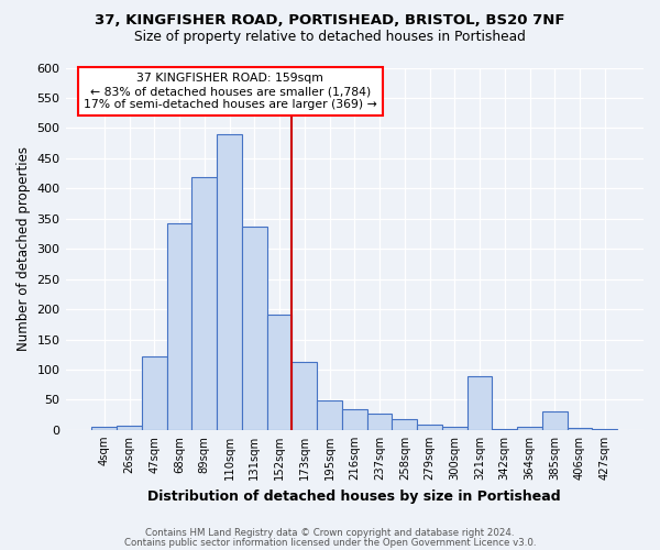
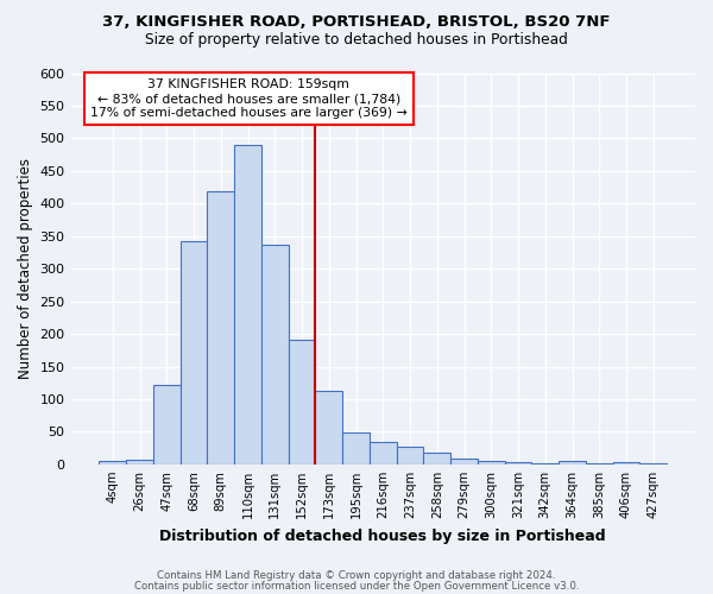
321sqm: 90 -> 4
385sqm: 30 -> 2
